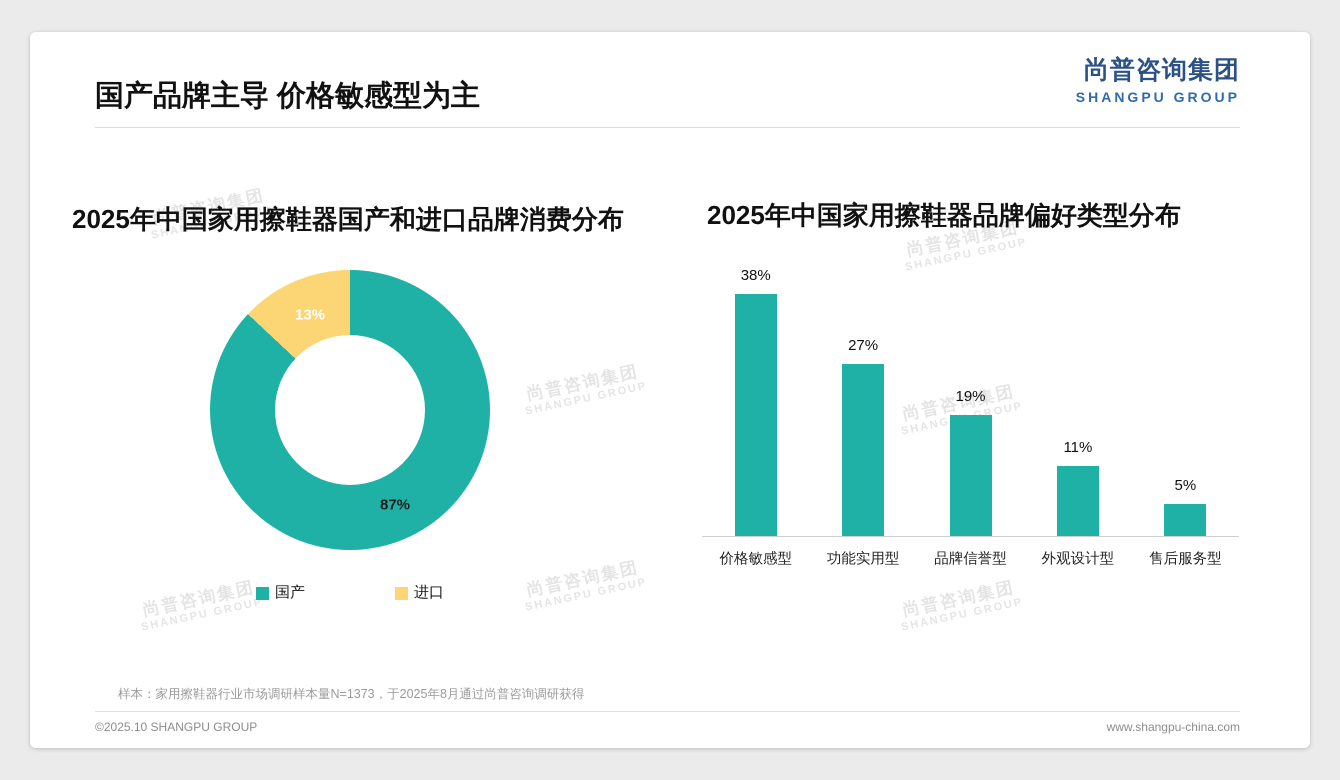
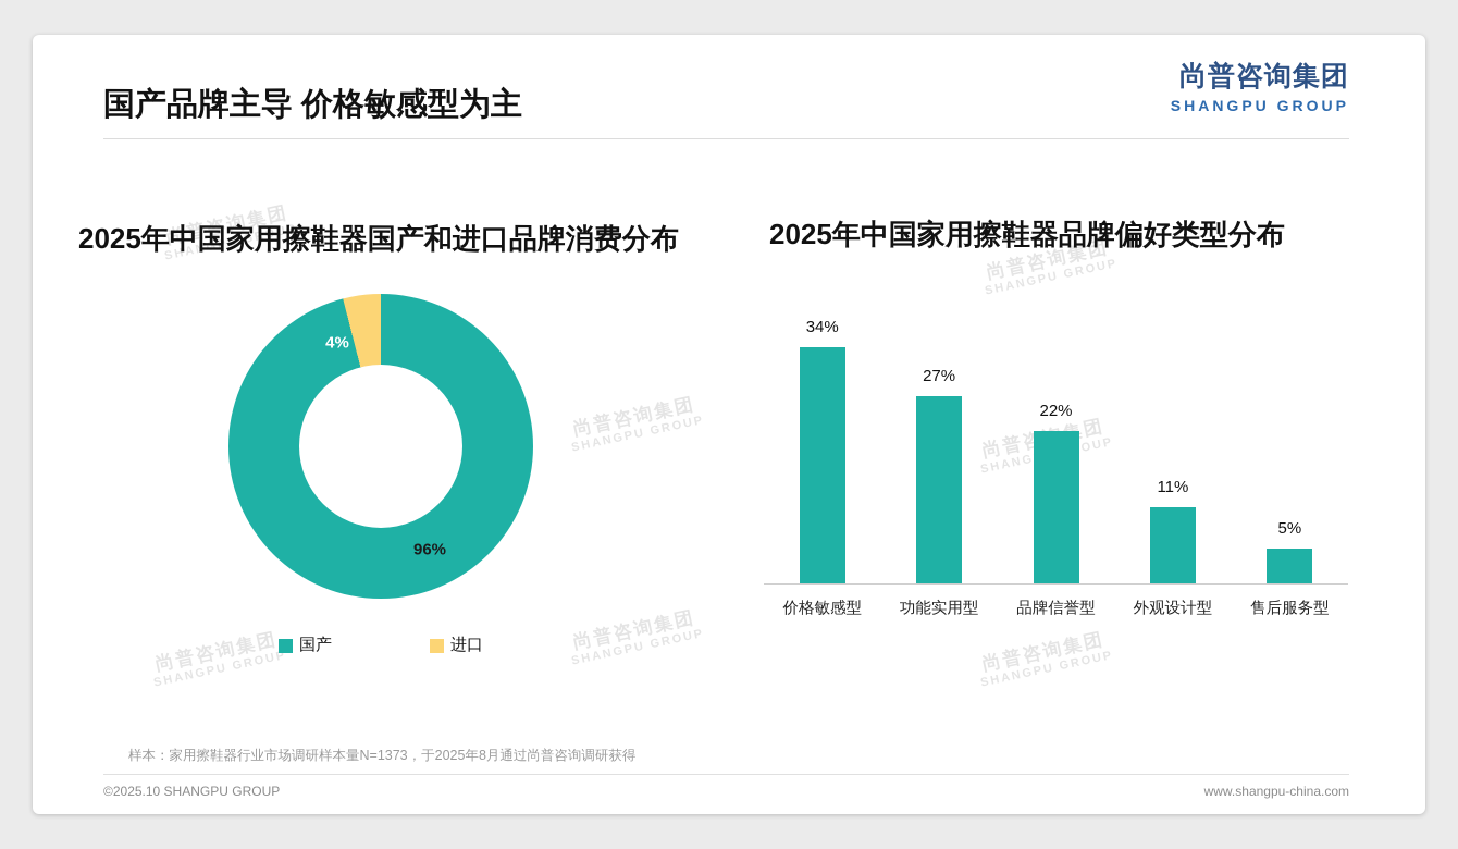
2025年中国家用擦鞋器国产和进口品牌消费分布/国产: 87% -> 96%
2025年中国家用擦鞋器国产和进口品牌消费分布/进口: 13% -> 4%
2025年中国家用擦鞋器品牌偏好类型分布/价格敏感型: 38% -> 34%
2025年中国家用擦鞋器品牌偏好类型分布/品牌信誉型: 19% -> 22%
